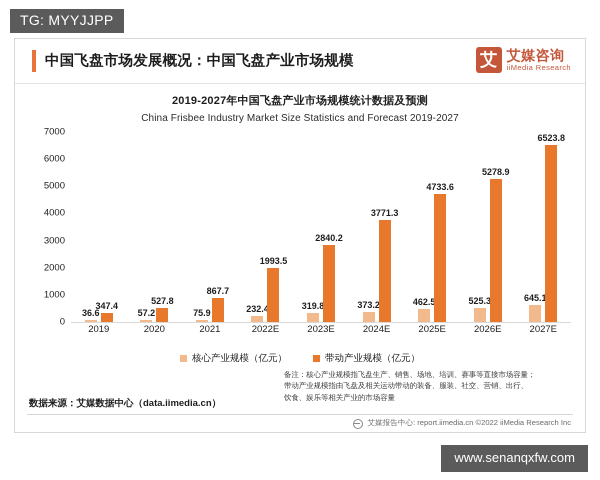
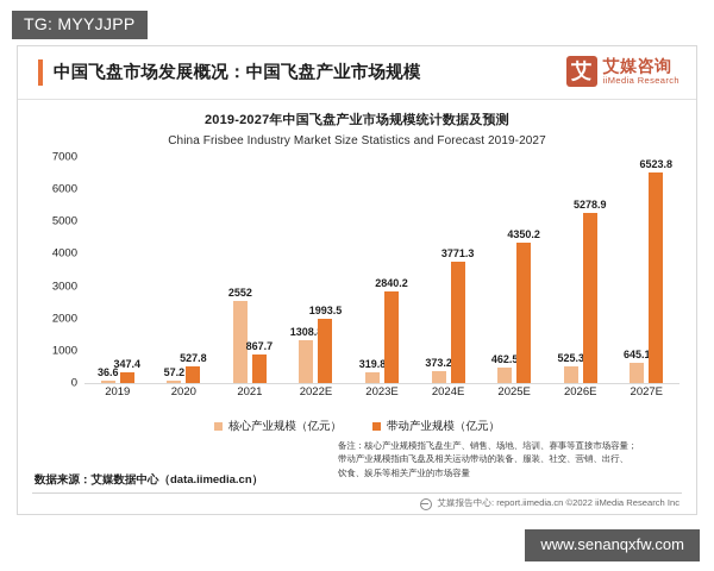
核心产业规模（亿元）/2021: 75.9 -> 2552
核心产业规模（亿元）/2022E: 232.4 -> 1308.8
带动产业规模（亿元）/2025E: 4733.6 -> 4350.2
